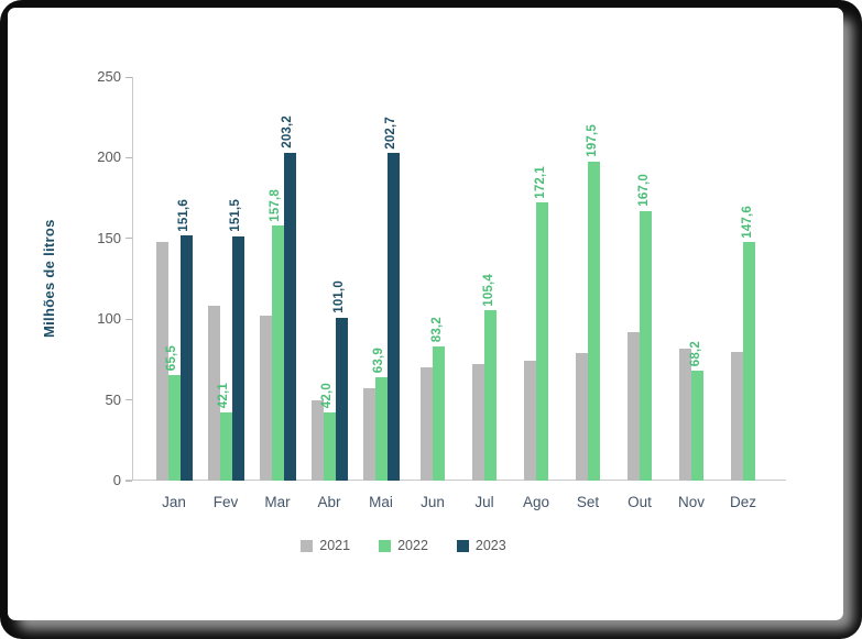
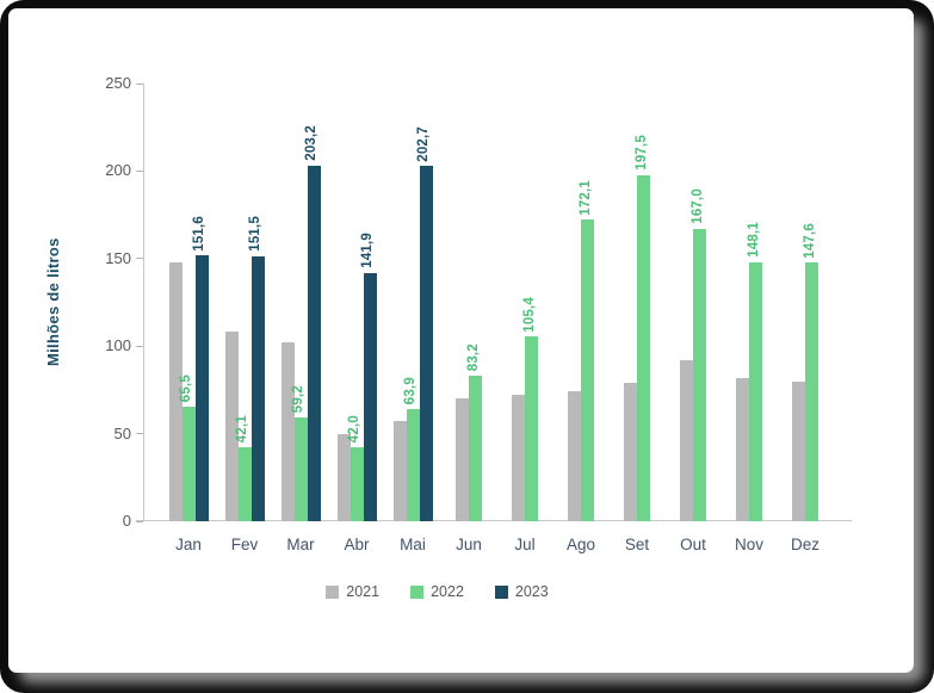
2022/Mar: 157,8 -> 59,2
2023/Abr: 101,0 -> 141,9
2022/Nov: 68,2 -> 148,1
